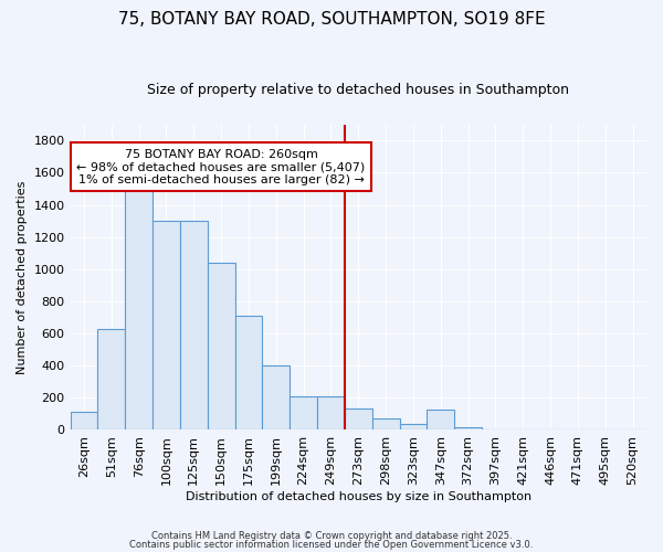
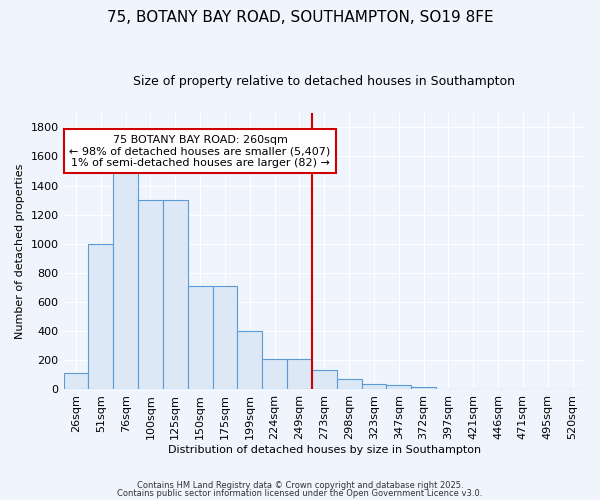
51sqm: 630 -> 1000
150sqm: 1040 -> 710
347sqm: 130 -> 30
